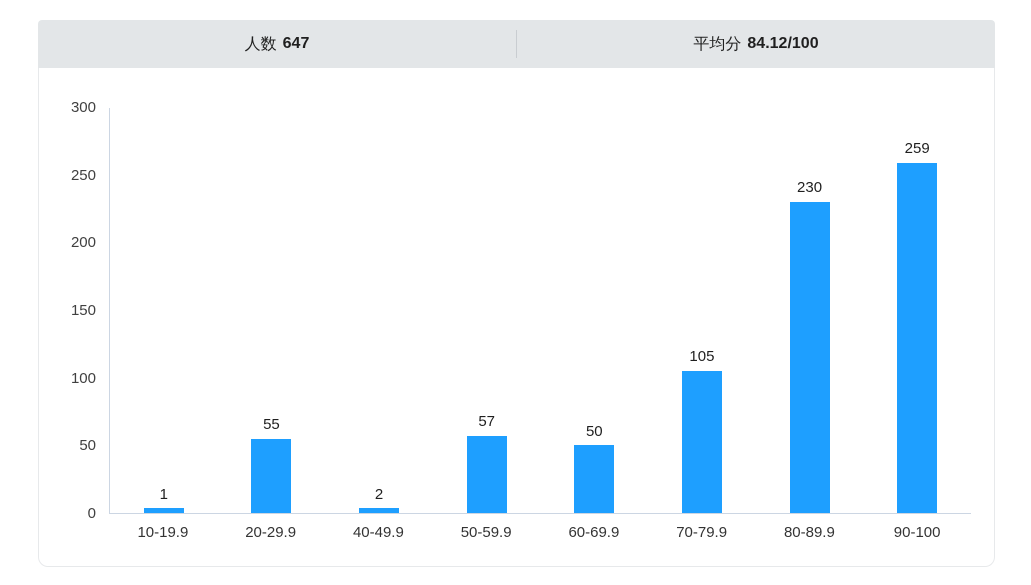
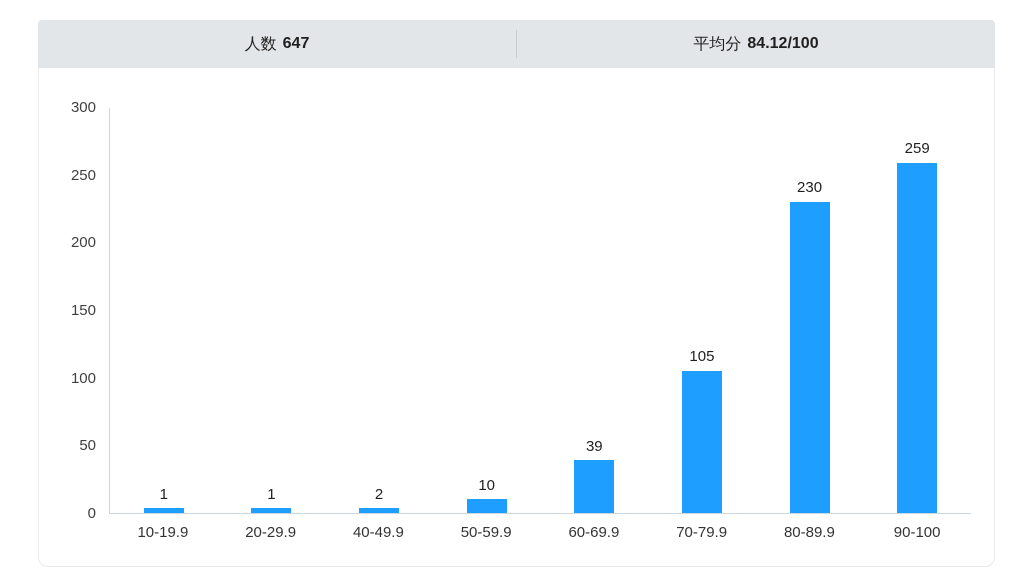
20-29.9: 55 -> 1
50-59.9: 57 -> 10
60-69.9: 50 -> 39
